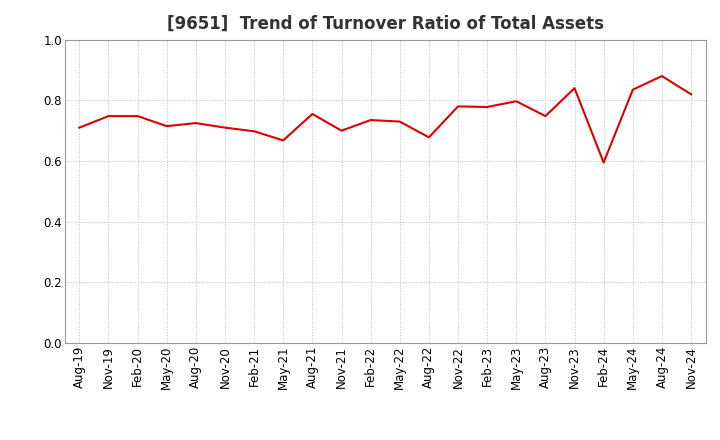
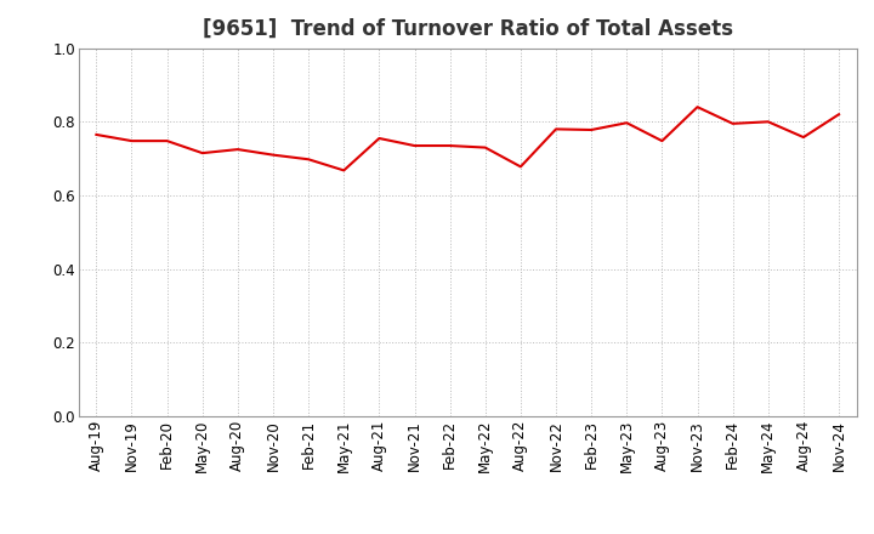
Aug-19: 0.710 -> 0.765
Nov-21: 0.700 -> 0.735
Feb-24: 0.595 -> 0.795
May-24: 0.835 -> 0.800
Aug-24: 0.880 -> 0.758
